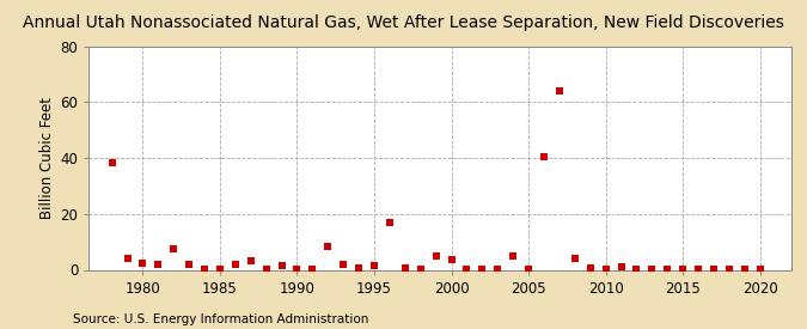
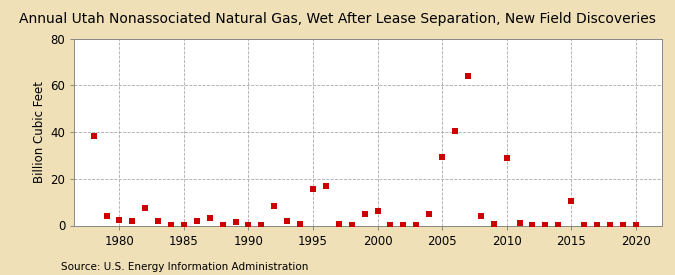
1995: 1.5 -> 15.5
2000: 3.5 -> 6.0
2005: 0.2 -> 29.5
2010: 0.2 -> 29.0
2015: 0.2 -> 10.5
